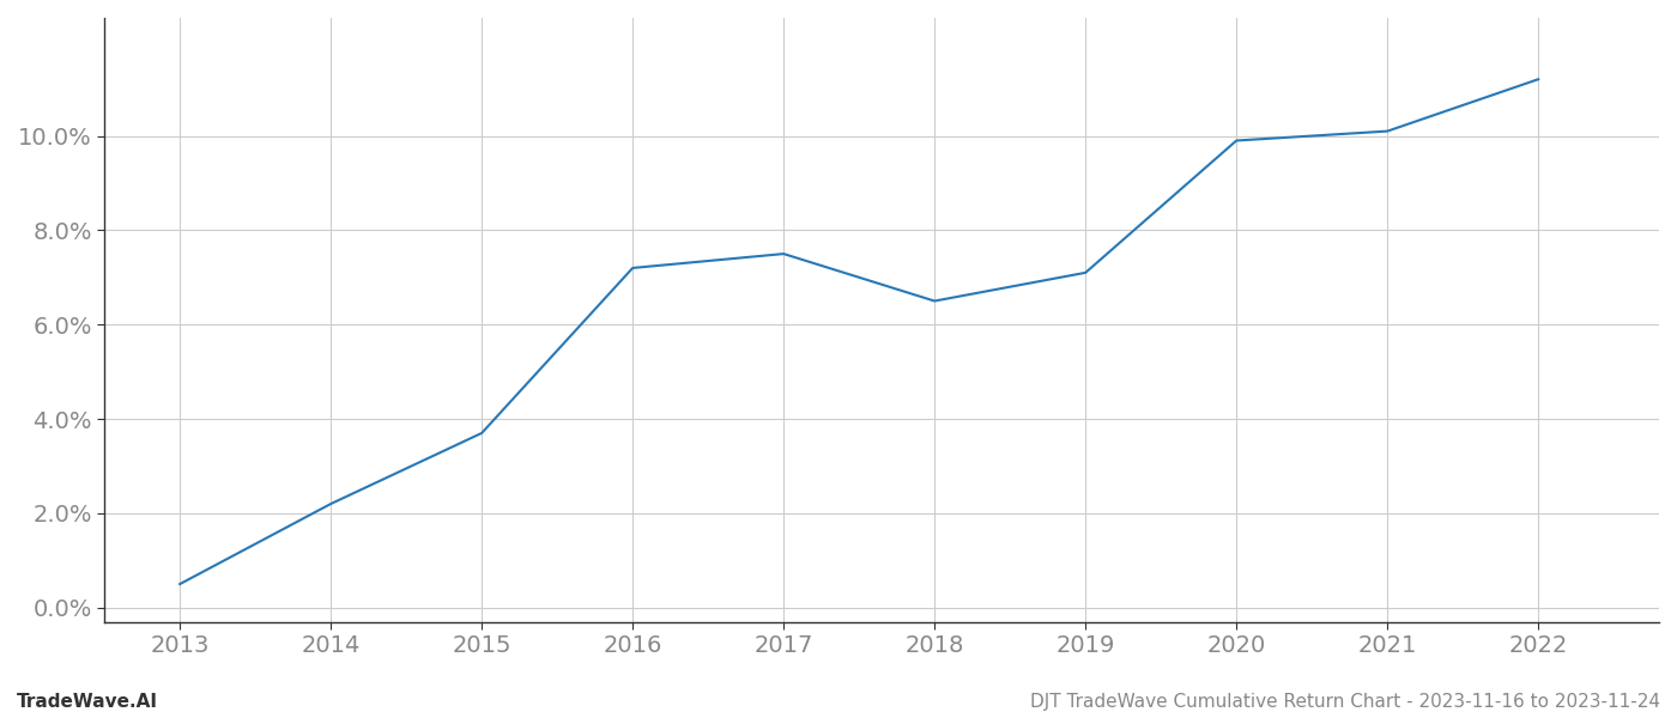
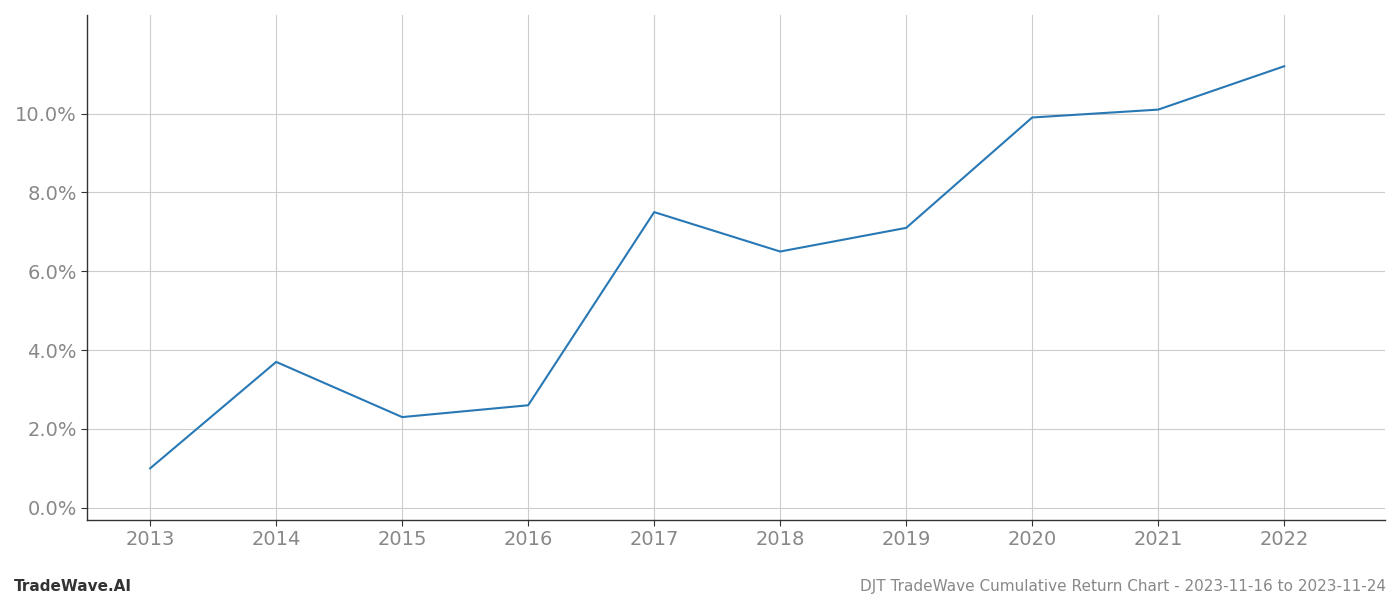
2013: 0.5% -> 1.0%
2014: 2.2% -> 3.7%
2015: 3.7% -> 2.3%
2016: 7.2% -> 2.6%
